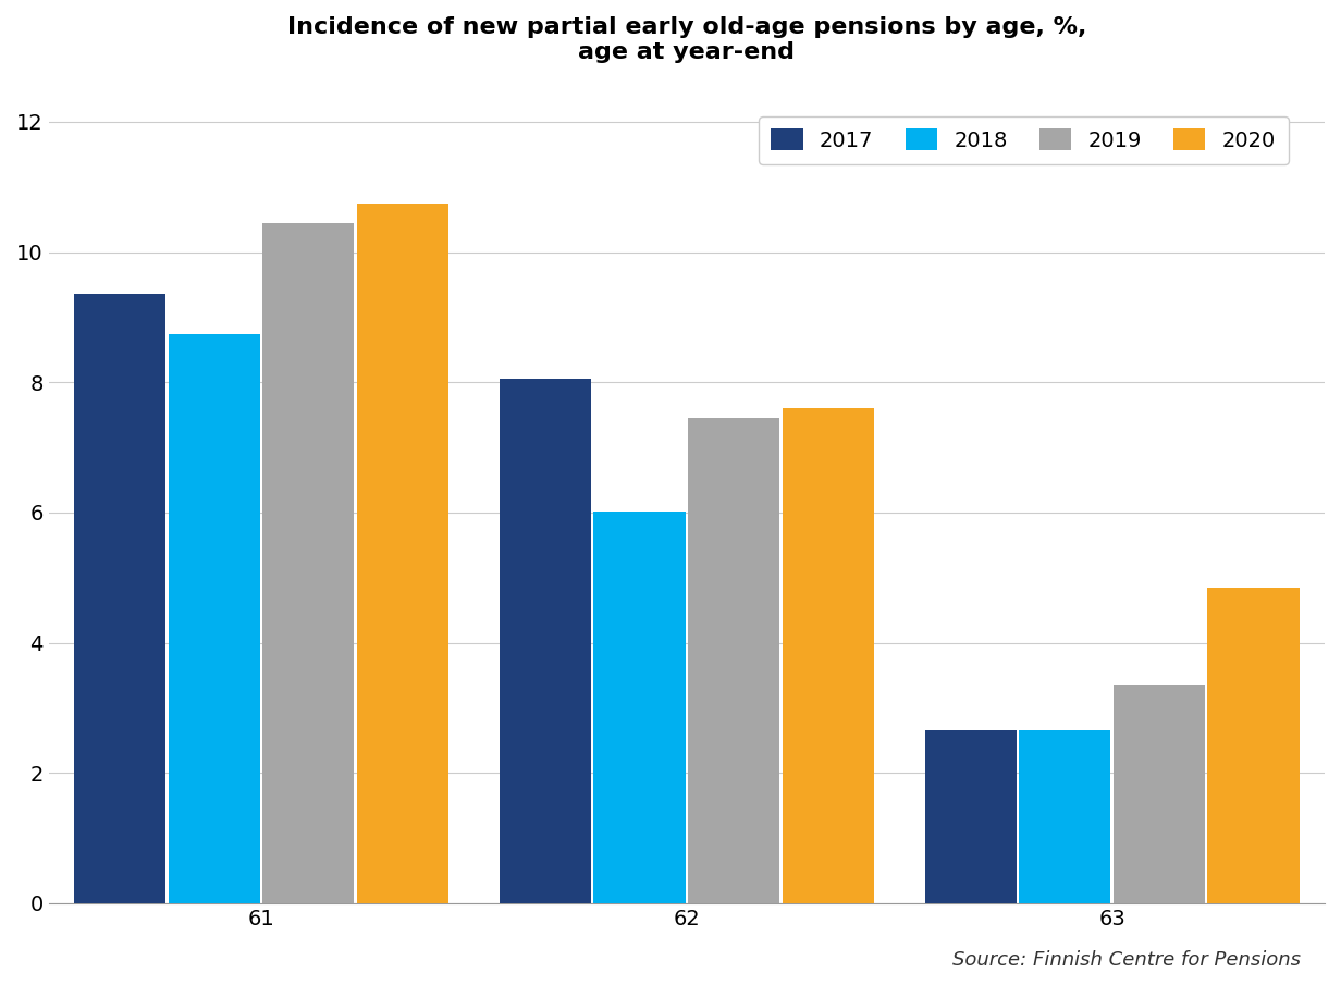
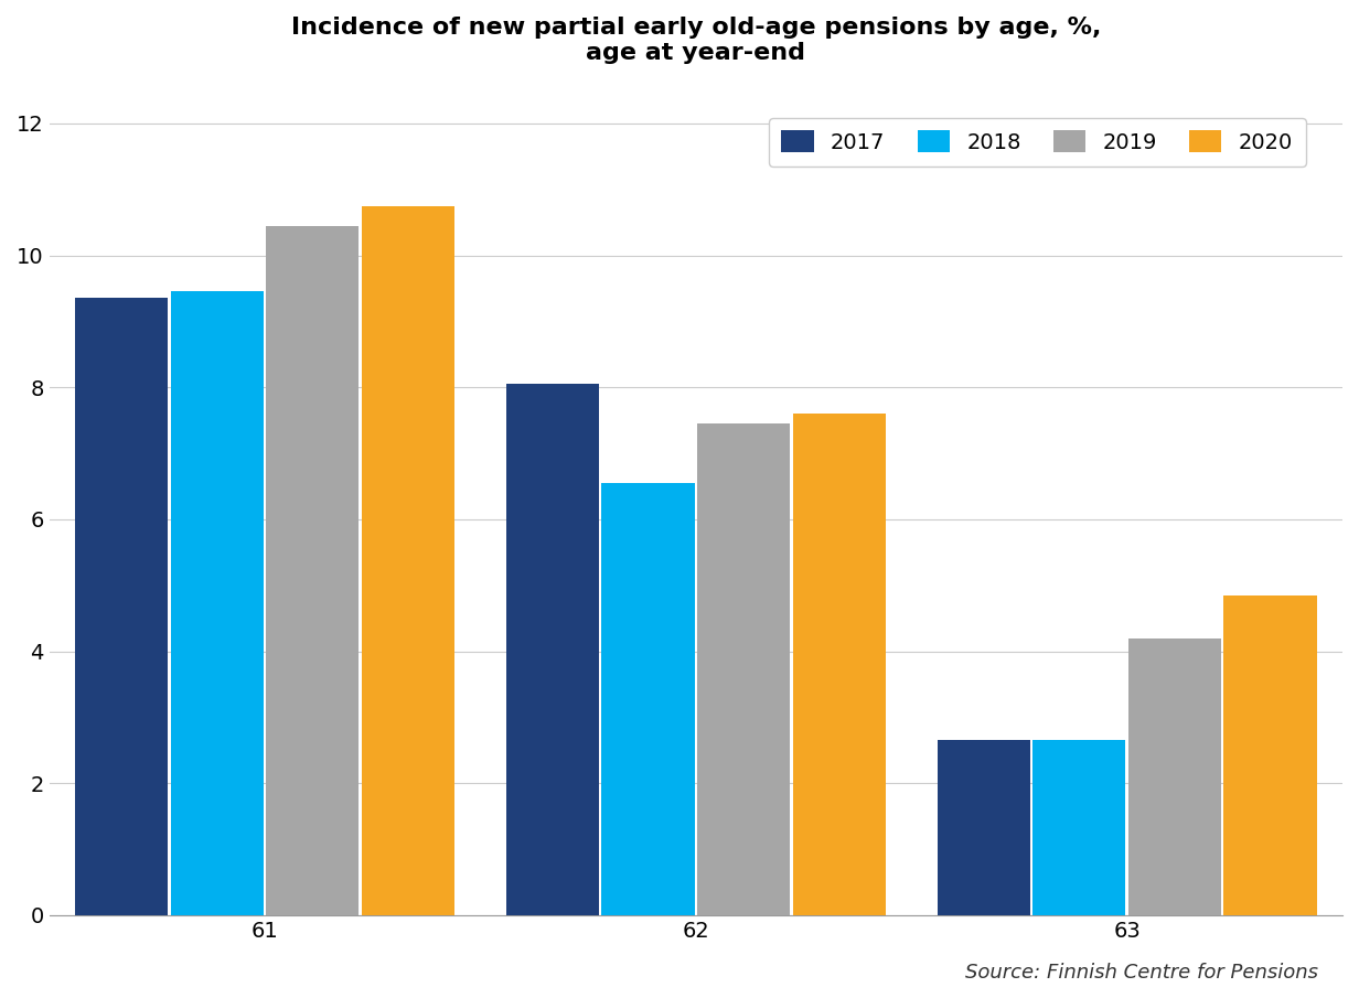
2018/61: 8.74 -> 9.45
2018/62: 6.02 -> 6.55
2019/63: 3.36 -> 4.20
